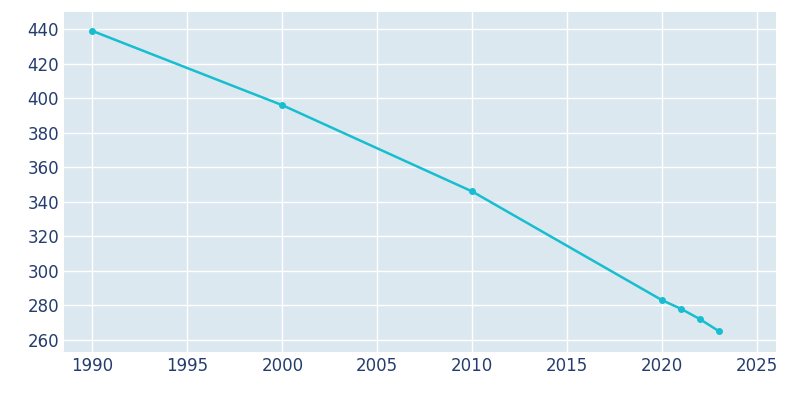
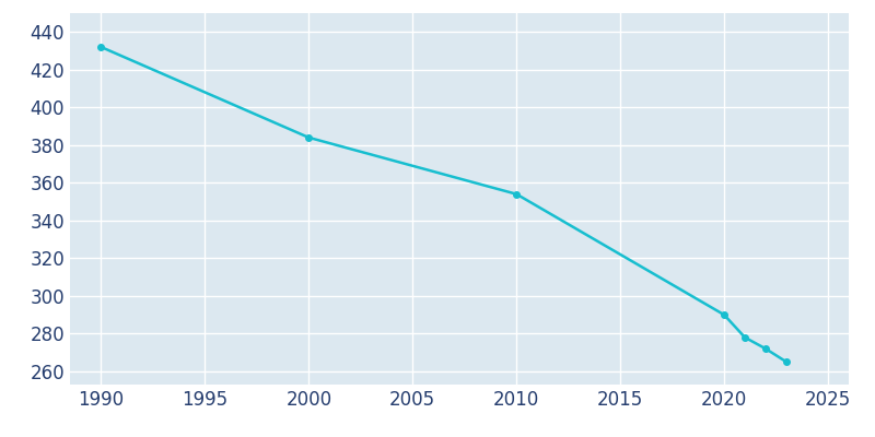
1990: 439 -> 432
2000: 396 -> 384
2010: 346 -> 354
2020: 283 -> 290
